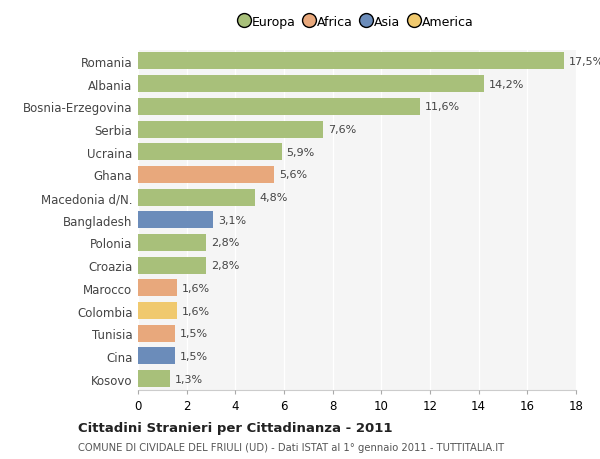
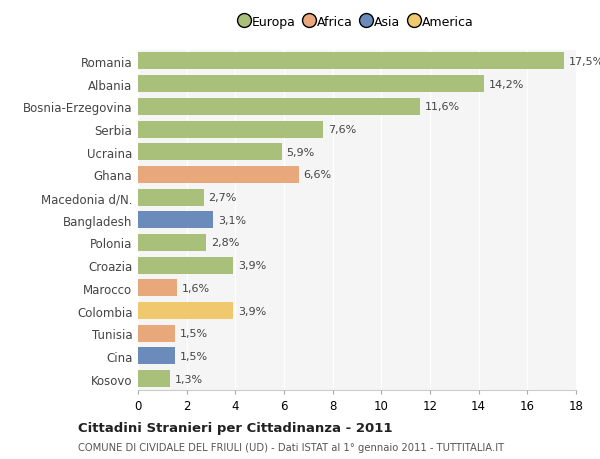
Ghana: 5,6% -> 6,6%
Macedonia d/N.: 4,8% -> 2,7%
Croazia: 2,8% -> 3,9%
Colombia: 1,6% -> 3,9%
